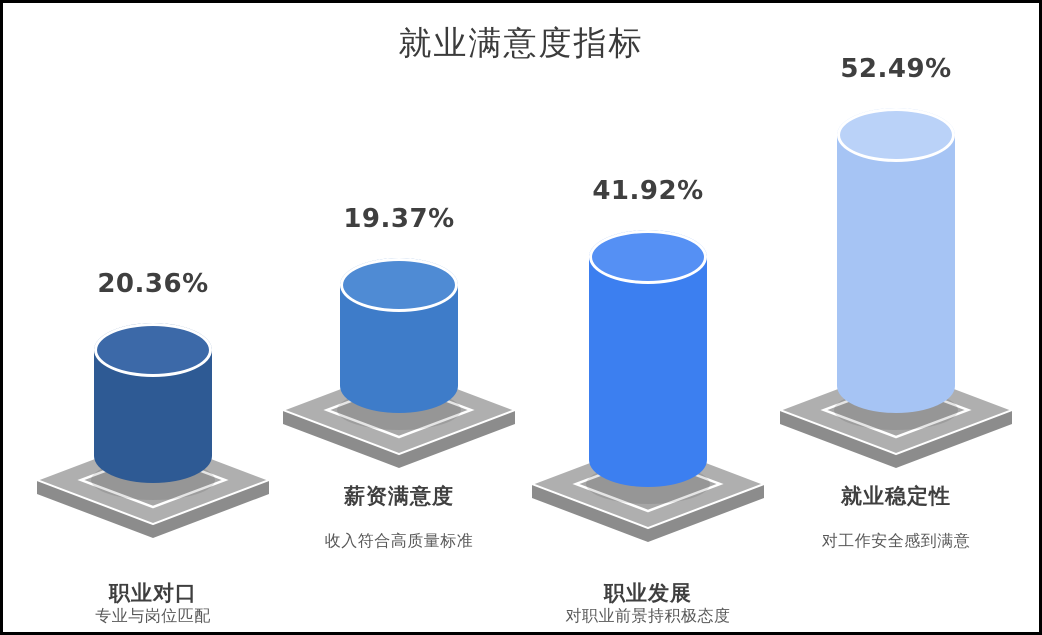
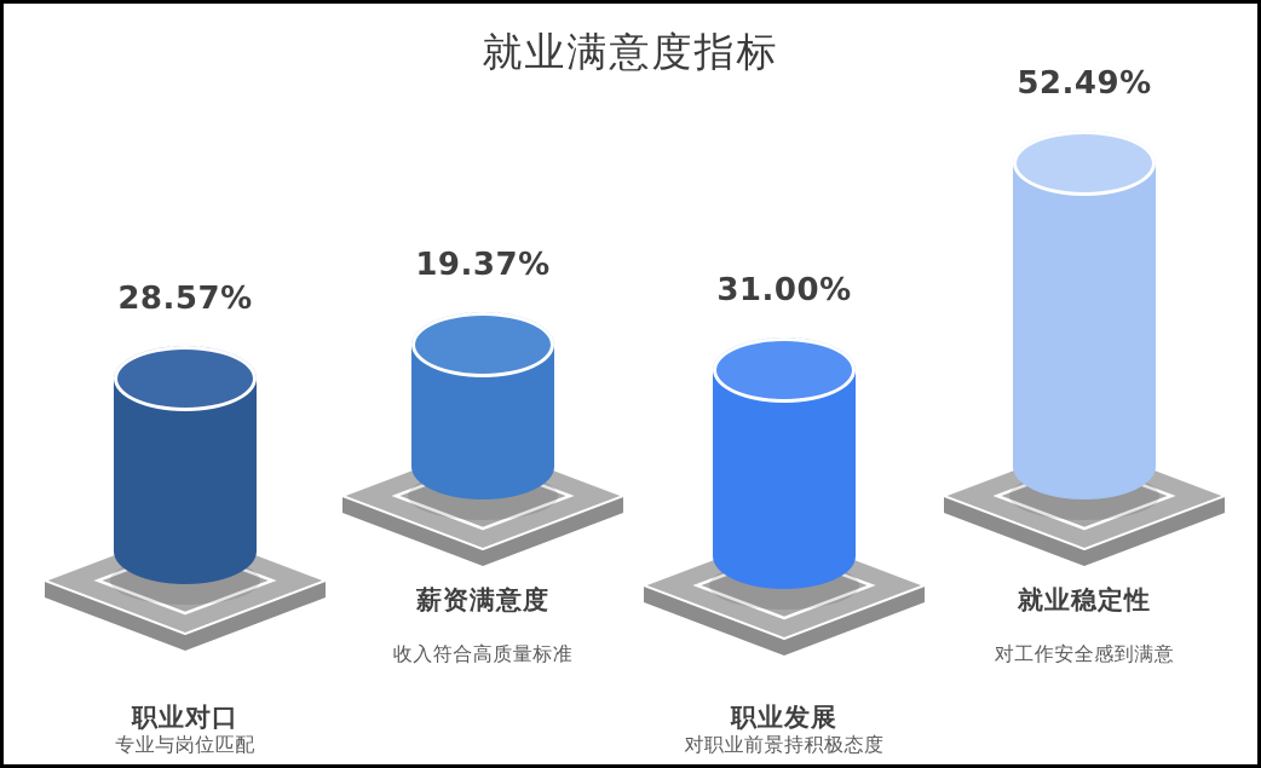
职业对口: 20.36% -> 28.57%
职业发展: 41.92% -> 31.00%
